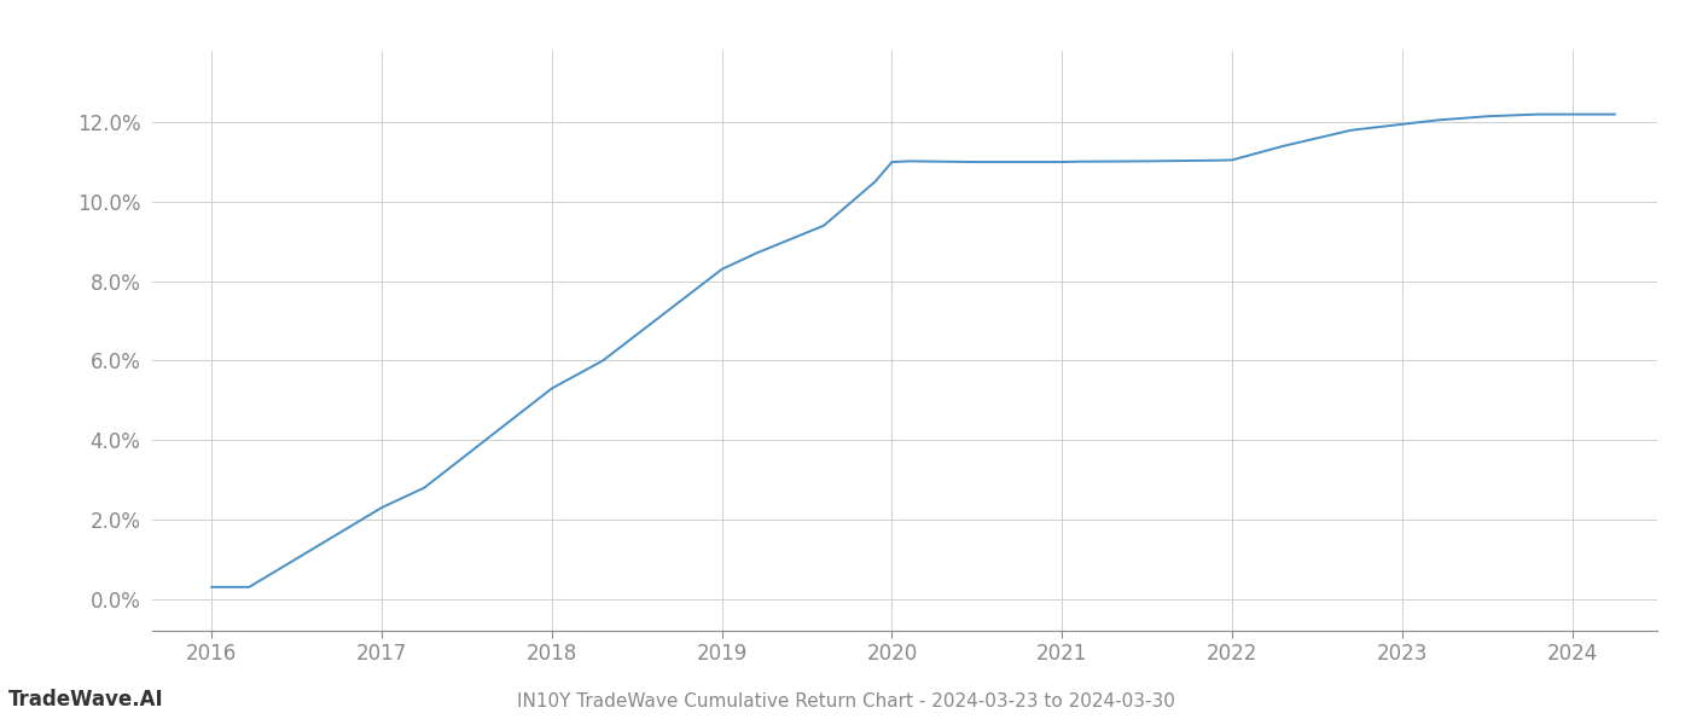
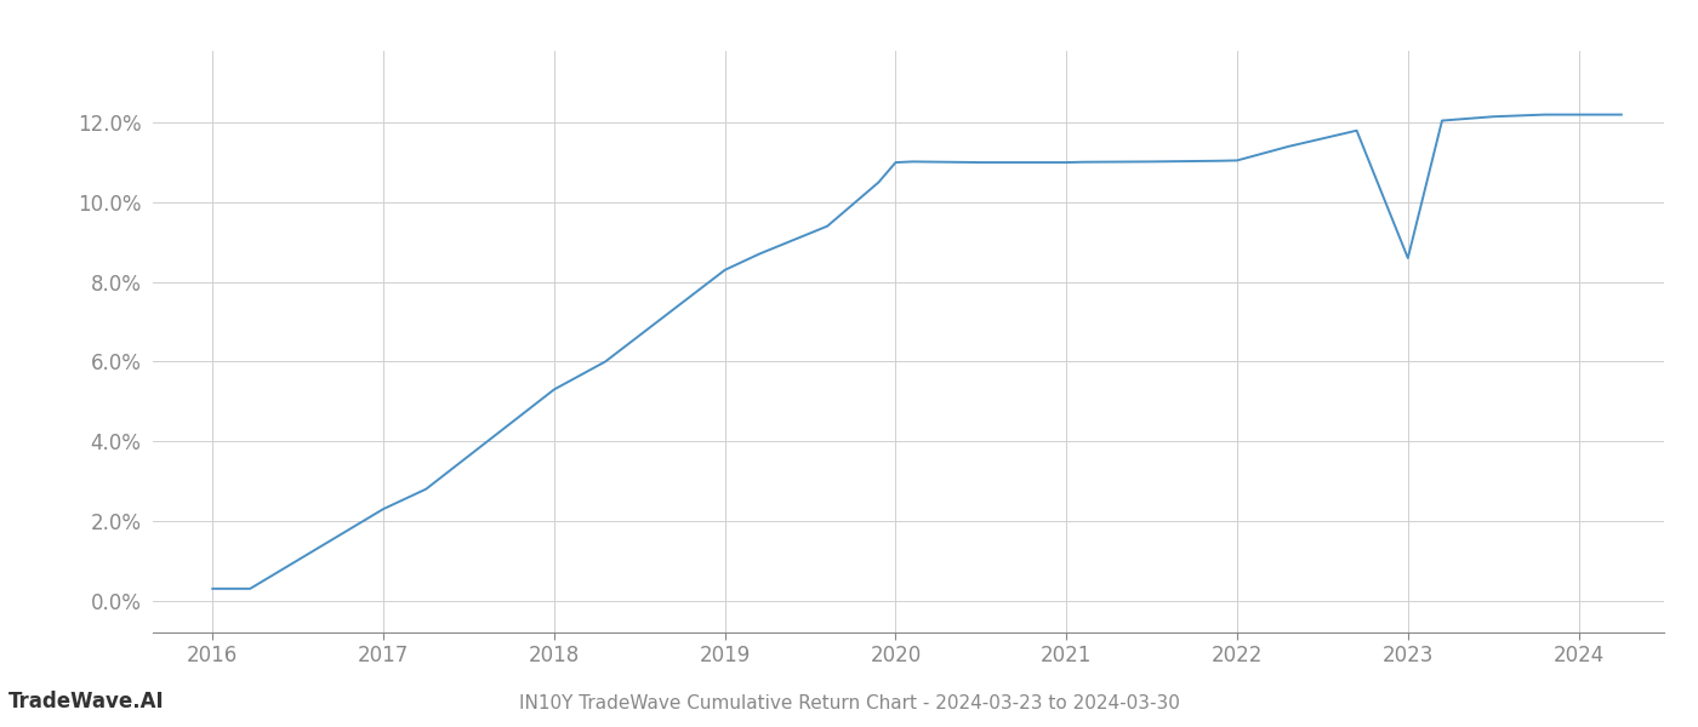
2023: 11.95% -> 8.60%
